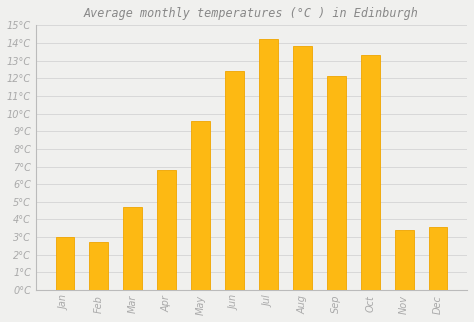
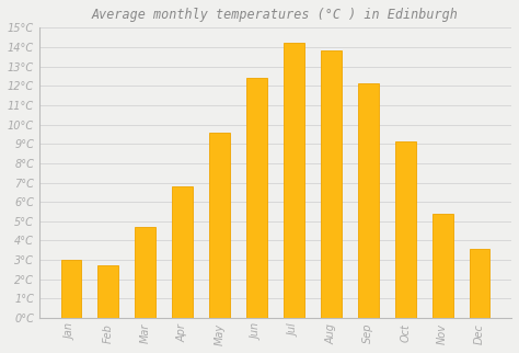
Oct: 13.3°C -> 9.1°C
Nov: 3.4°C -> 5.4°C
